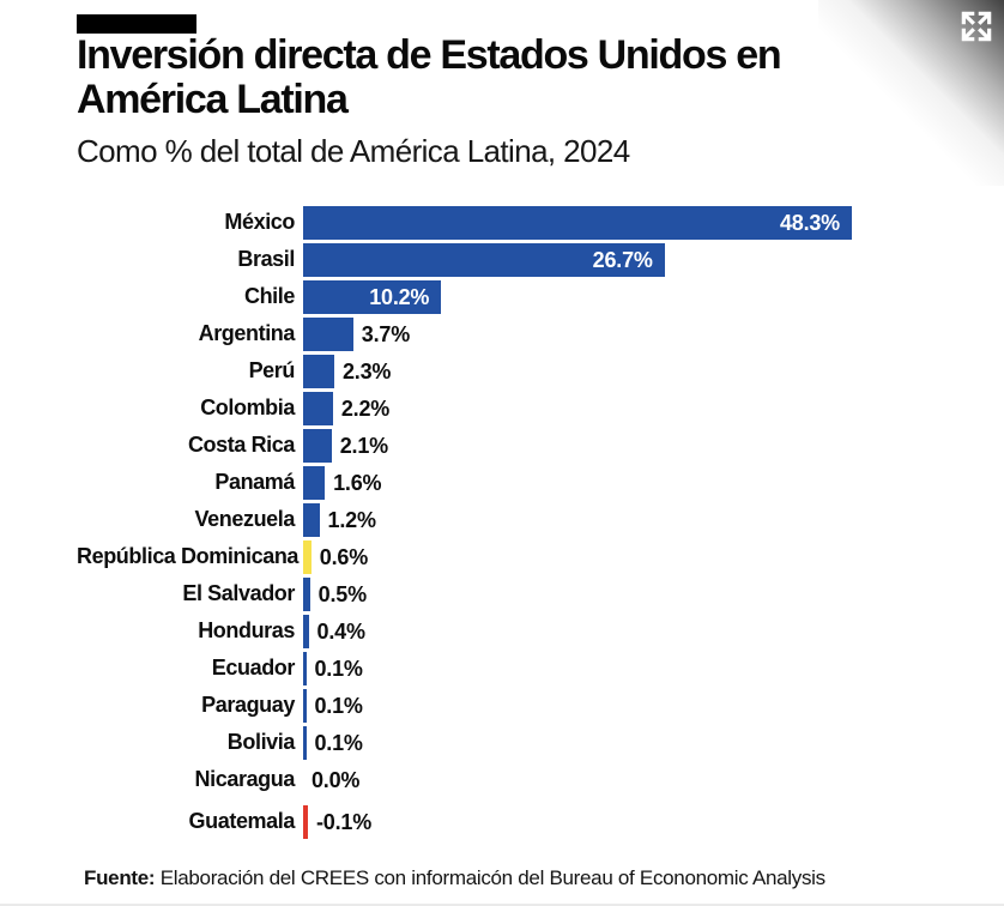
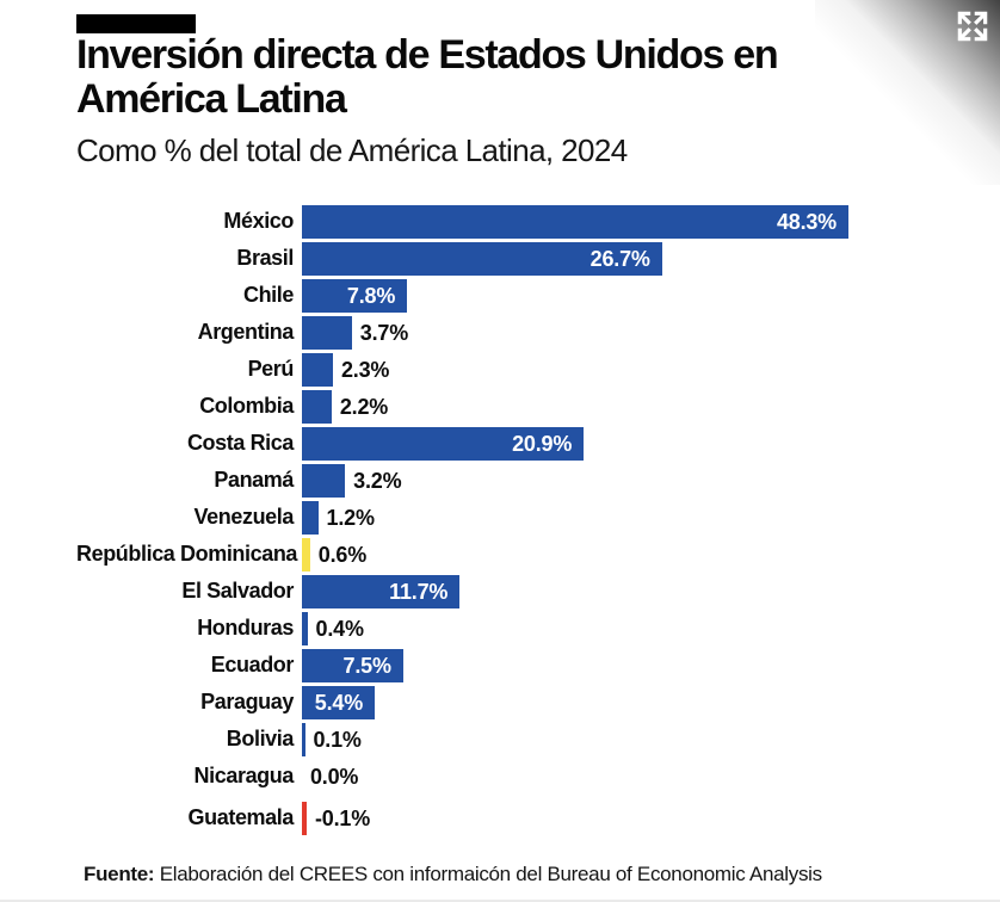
Chile: 10.2% -> 7.8%
Costa Rica: 2.1% -> 20.9%
Panamá: 1.6% -> 3.2%
El Salvador: 0.5% -> 11.7%
Ecuador: 0.1% -> 7.5%
Paraguay: 0.1% -> 5.4%
